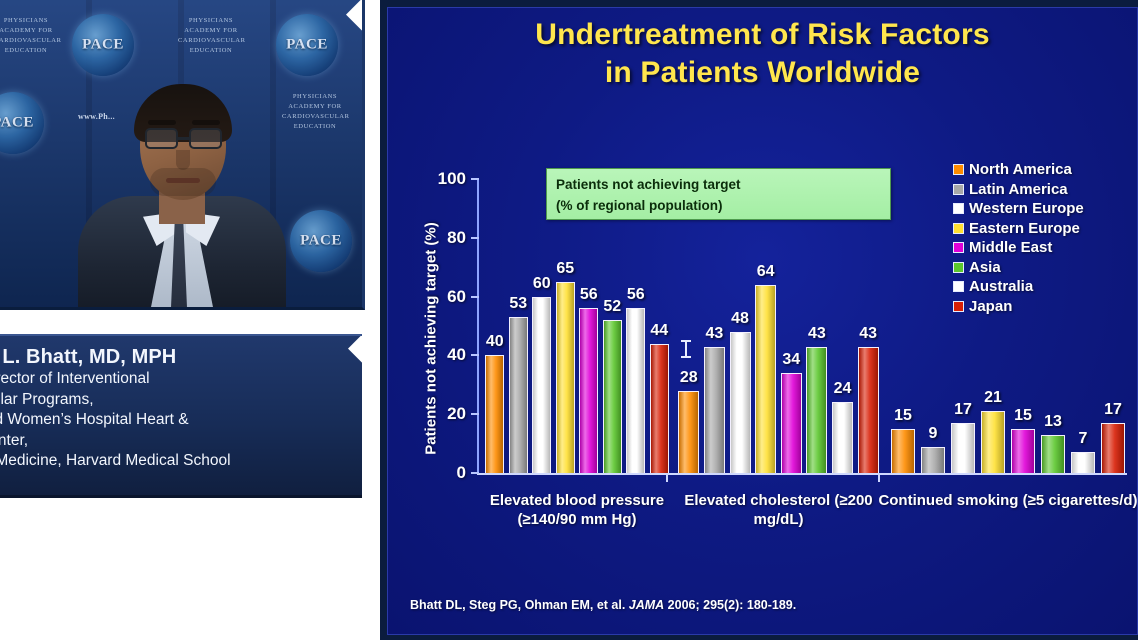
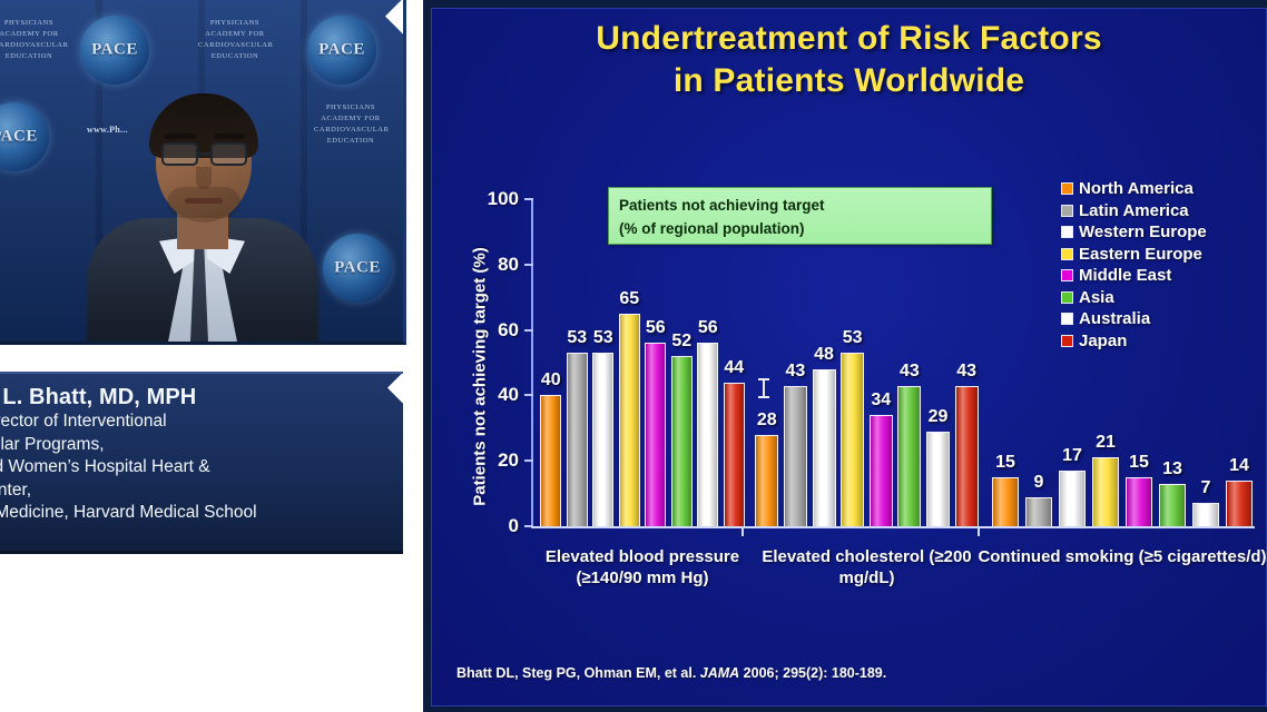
Western Europe/Elevated blood pressure (≥140/90 mm Hg): 60 -> 53
Eastern Europe/Elevated cholesterol (≥200 mg/dL): 64 -> 53
Australia/Elevated cholesterol (≥200 mg/dL): 24 -> 29
Japan/Continued smoking (≥5 cigarettes/d): 17 -> 14
